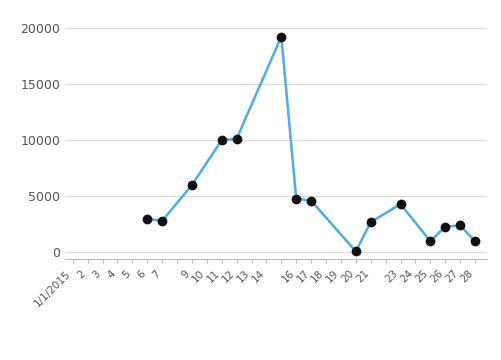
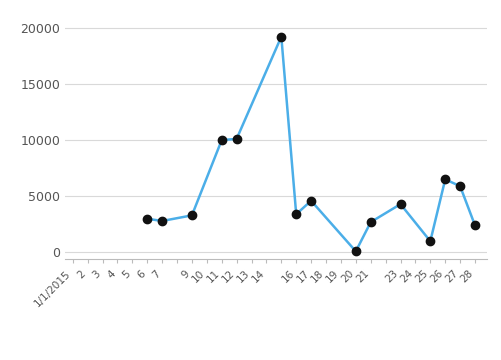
9: 6000 -> 3300
16: 4800 -> 3400
26: 2300 -> 6500
27: 2400 -> 5900
28: 1000 -> 2400
